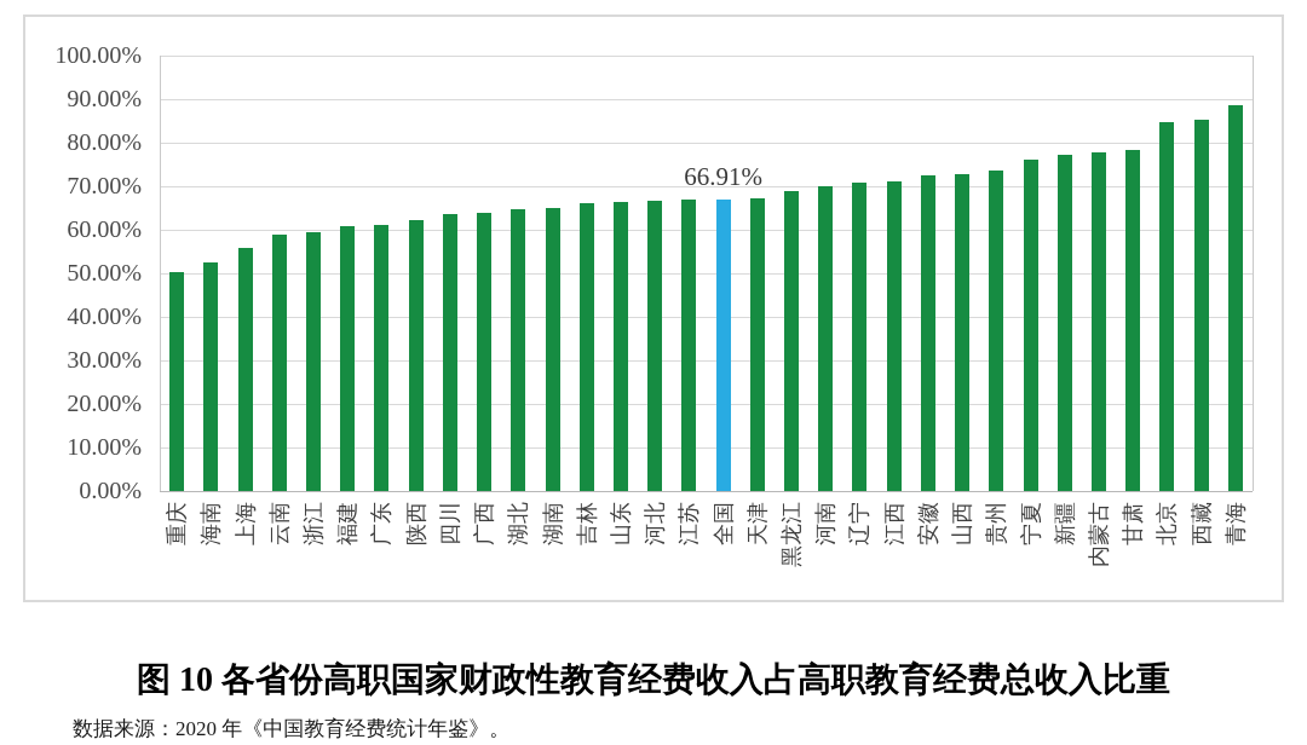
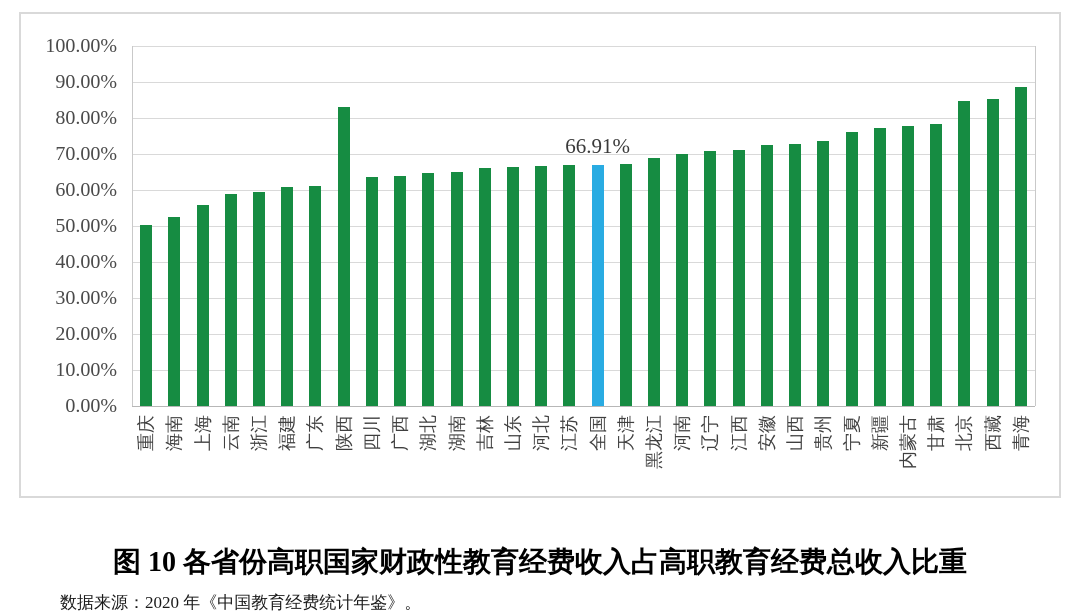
陕西: 62% -> 83%
